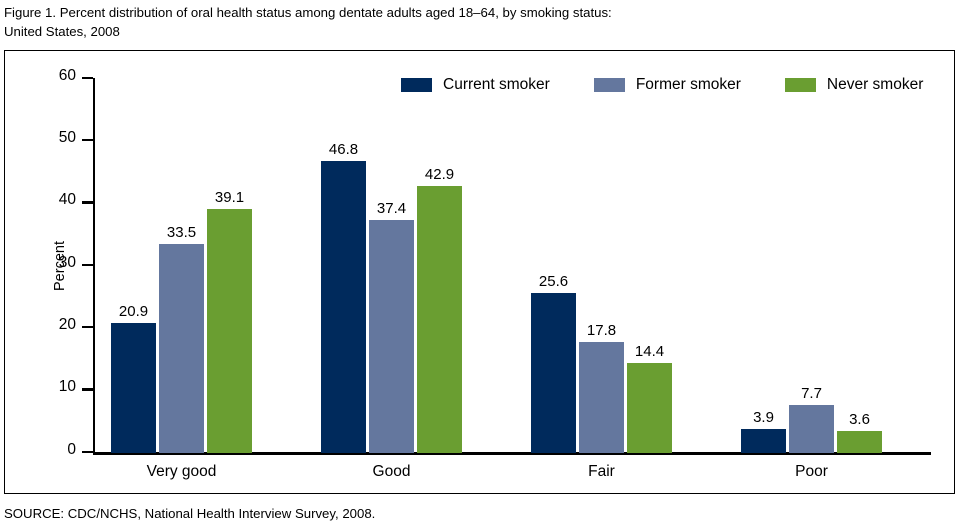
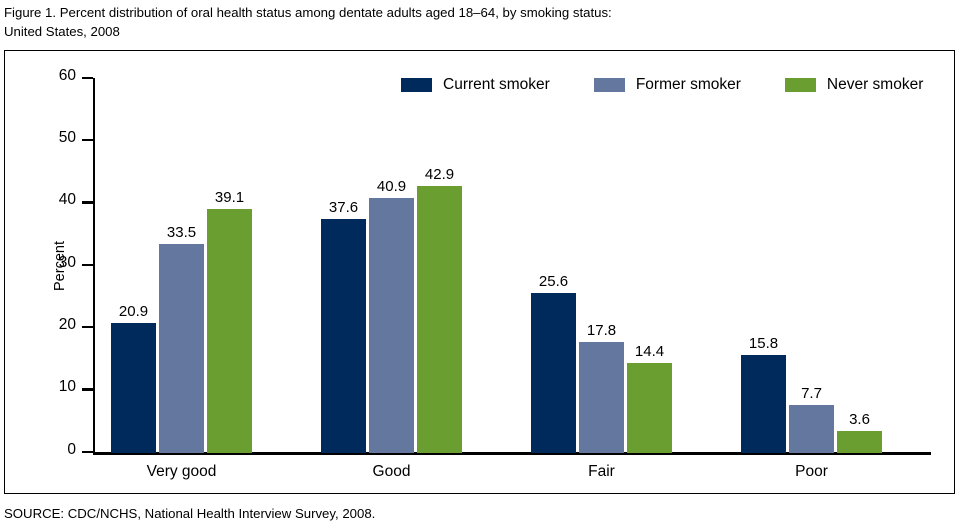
Current smoker/Good: 46.8 -> 37.6
Former smoker/Good: 37.4 -> 40.9
Current smoker/Poor: 3.9 -> 15.8
